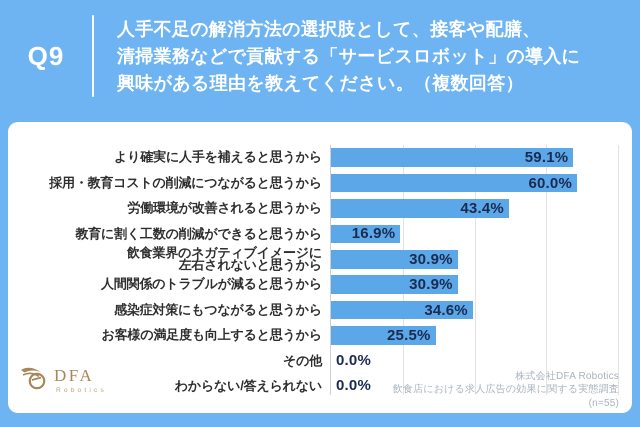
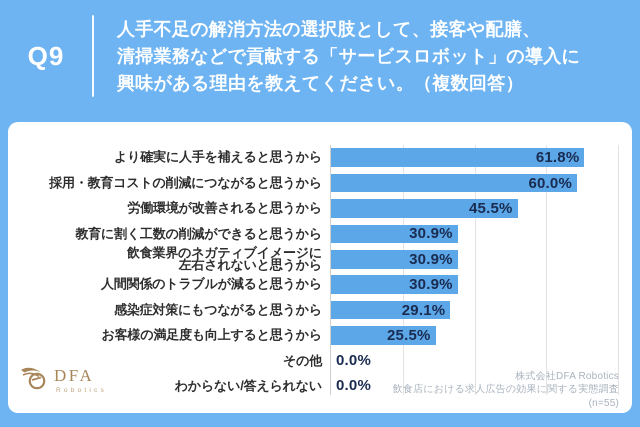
より確実に人手を補えると思うから: 59.1% -> 61.8%
労働環境が改善されると思うから: 43.4% -> 45.5%
教育に割く工数の削減ができると思うから: 16.9% -> 30.9%
感染症対策にもつながると思うから: 34.6% -> 29.1%
